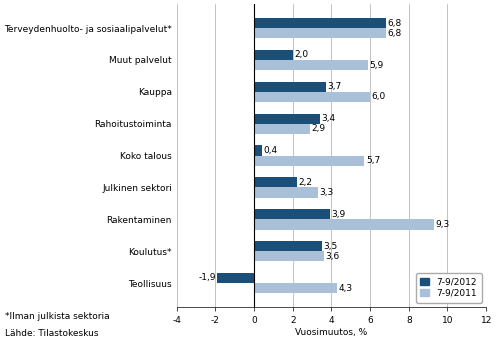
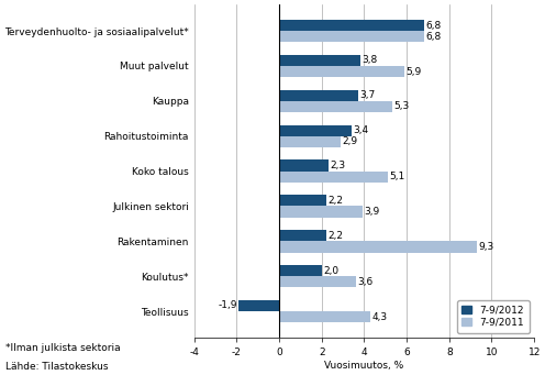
7-9/2012/Muut palvelut: 2,0 -> 3,8
7-9/2011/Kauppa: 6,0 -> 5,3
7-9/2012/Koko talous: 0,4 -> 2,3
7-9/2011/Koko talous: 5,7 -> 5,1
7-9/2011/Julkinen sektori: 3,3 -> 3,9
7-9/2012/Rakentaminen: 3,9 -> 2,2
7-9/2012/Koulutus*: 3,5 -> 2,0
